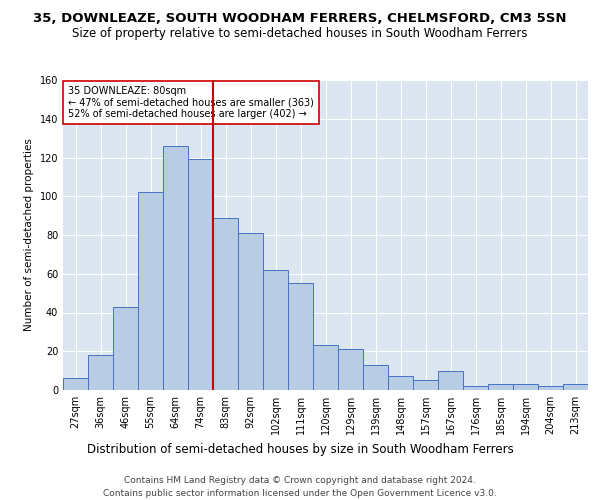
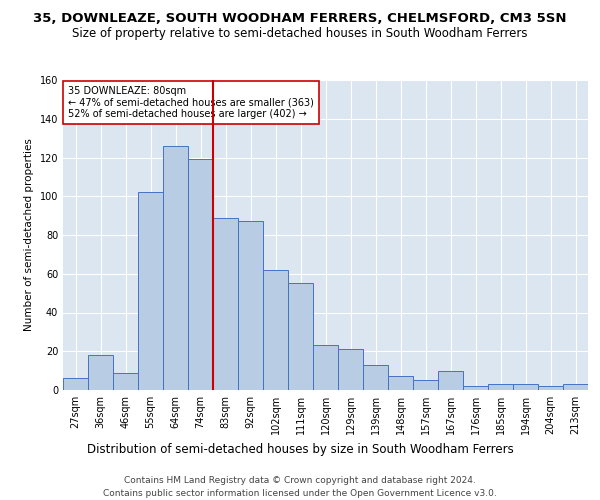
46sqm: 43 -> 9
92sqm: 81 -> 87
